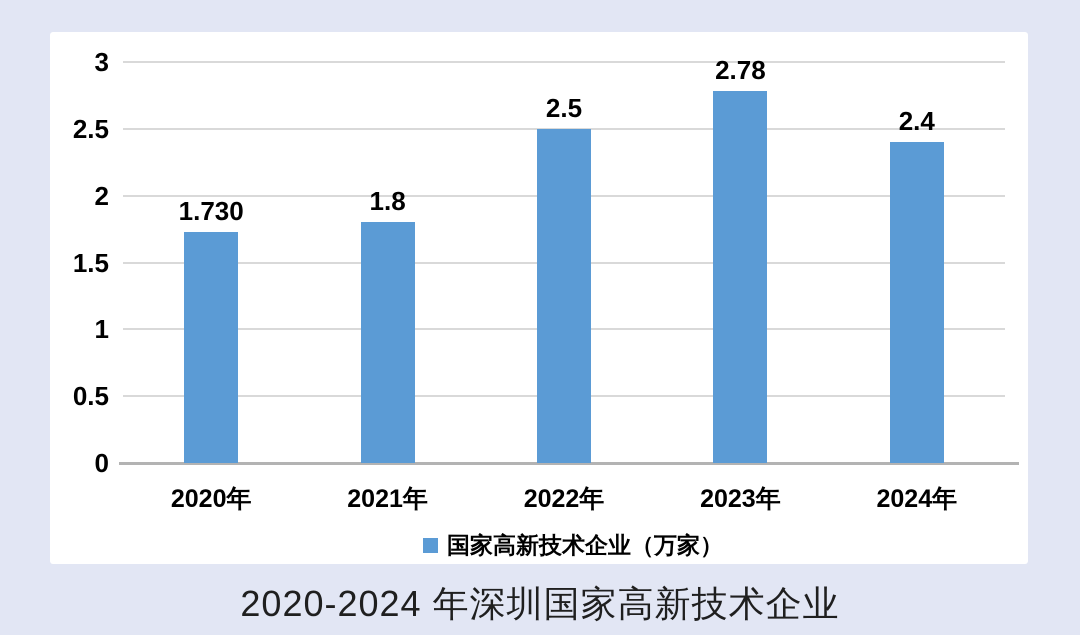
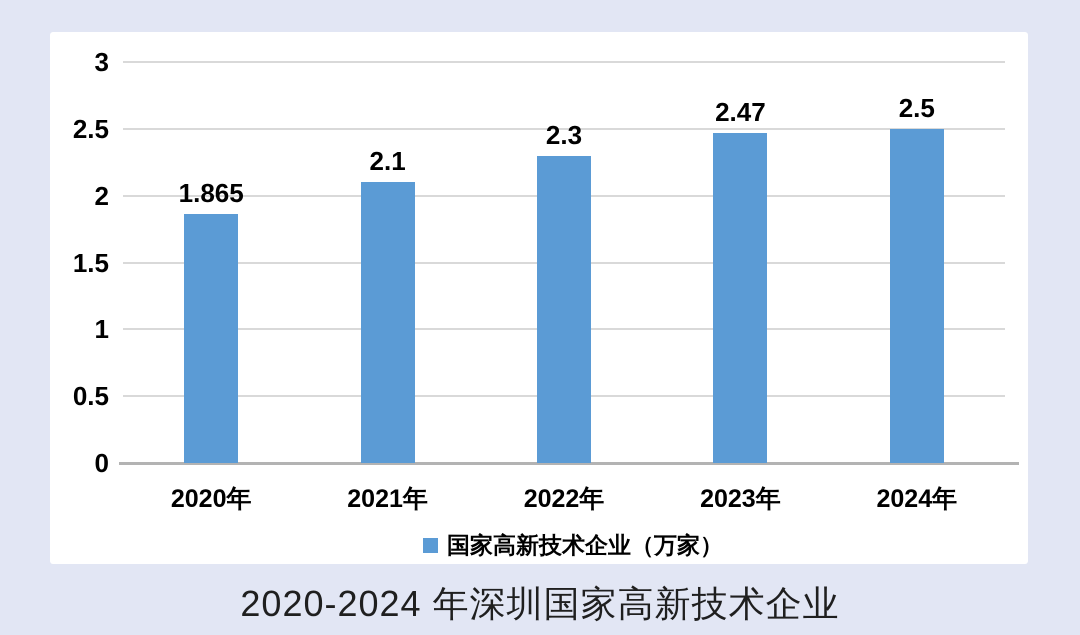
2020年: 1.730 -> 1.865
2021年: 1.8 -> 2.1
2022年: 2.5 -> 2.3
2023年: 2.78 -> 2.47
2024年: 2.4 -> 2.5
